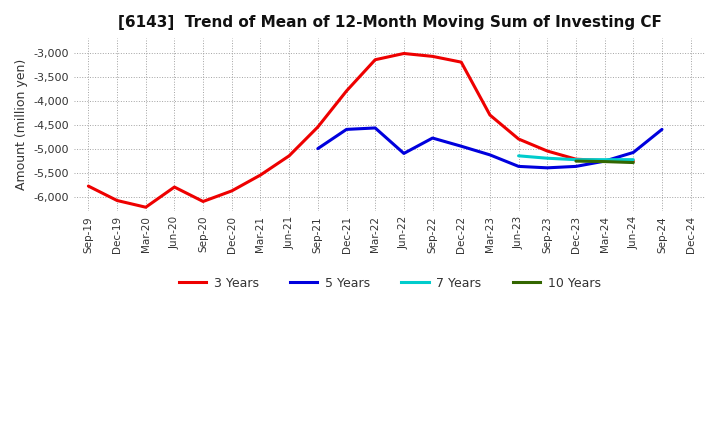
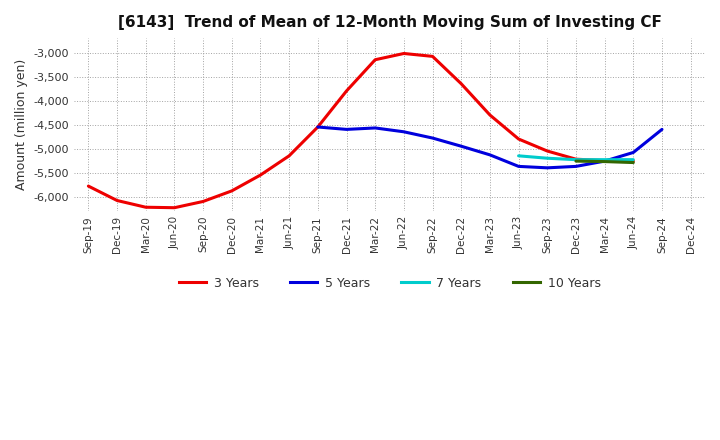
3 Years/Jun-20: -5,800 -> -6,230
5 Years/Sep-21: -5,000 -> -4,550
5 Years/Jun-22: -5,100 -> -4,650
3 Years/Dec-22: -3,200 -> -3,650
